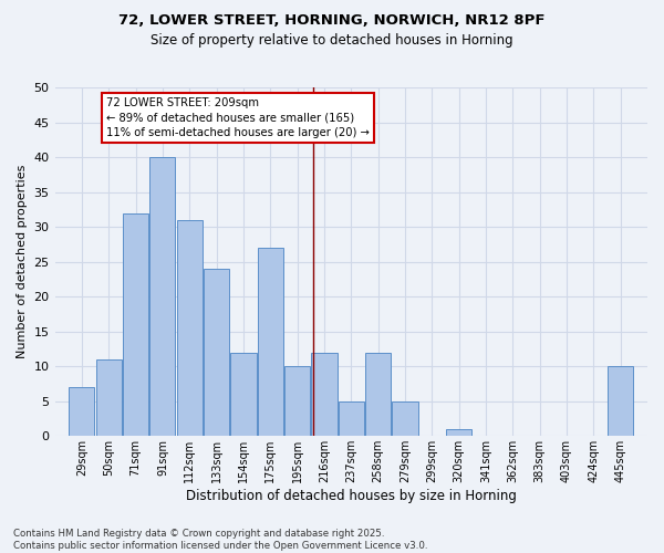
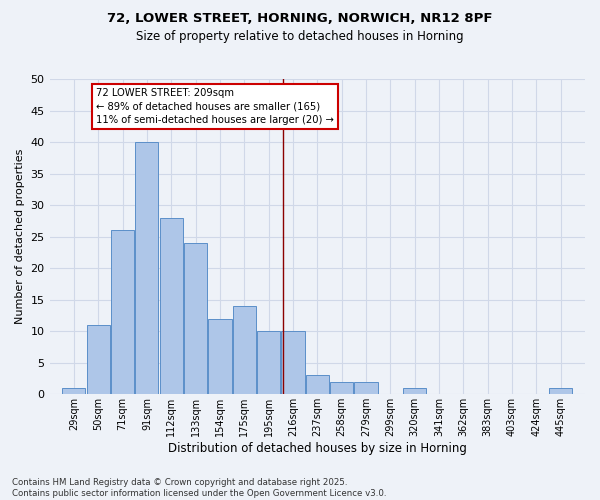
29sqm: 7 -> 1
71sqm: 32 -> 26
112sqm: 31 -> 28
175sqm: 27 -> 14
216sqm: 12 -> 10
237sqm: 5 -> 3
258sqm: 12 -> 2
279sqm: 5 -> 2
445sqm: 10 -> 1
